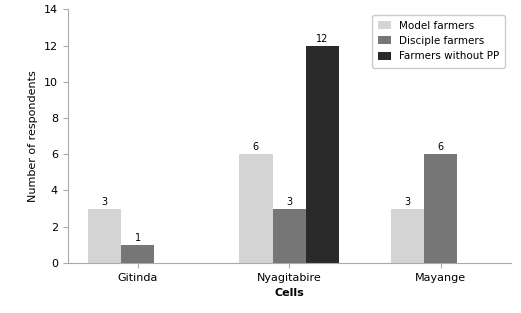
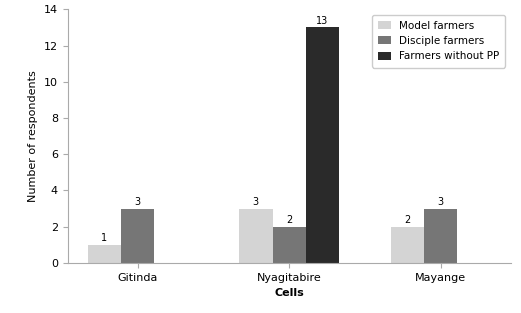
Model farmers/Gitinda: 3 -> 1
Disciple farmers/Gitinda: 1 -> 3
Model farmers/Nyagitabire: 6 -> 3
Disciple farmers/Nyagitabire: 3 -> 2
Farmers without PP/Nyagitabire: 12 -> 13
Model farmers/Mayange: 3 -> 2
Disciple farmers/Mayange: 6 -> 3
